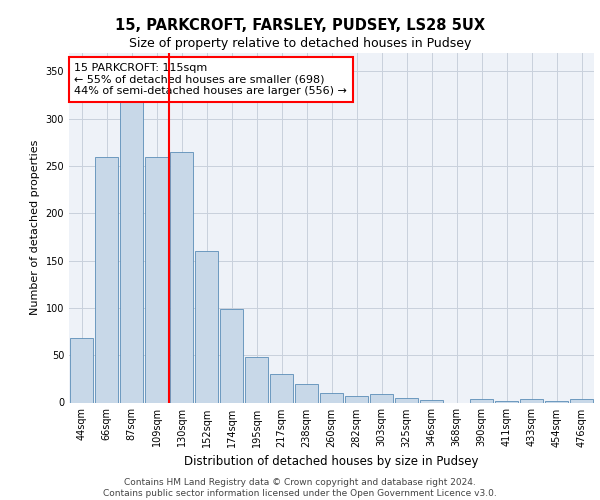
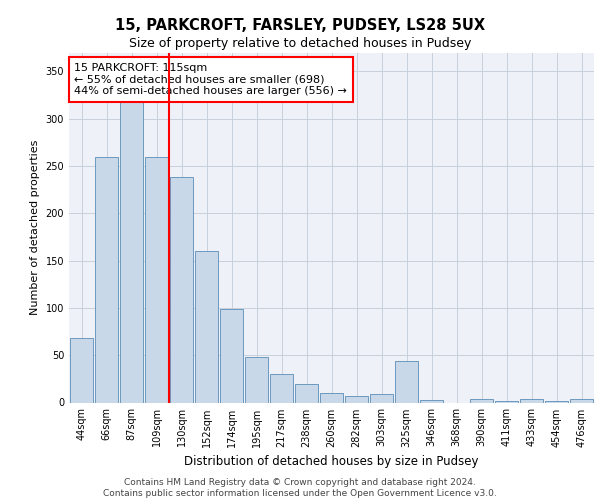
130sqm: 265 -> 238
325sqm: 5 -> 44
